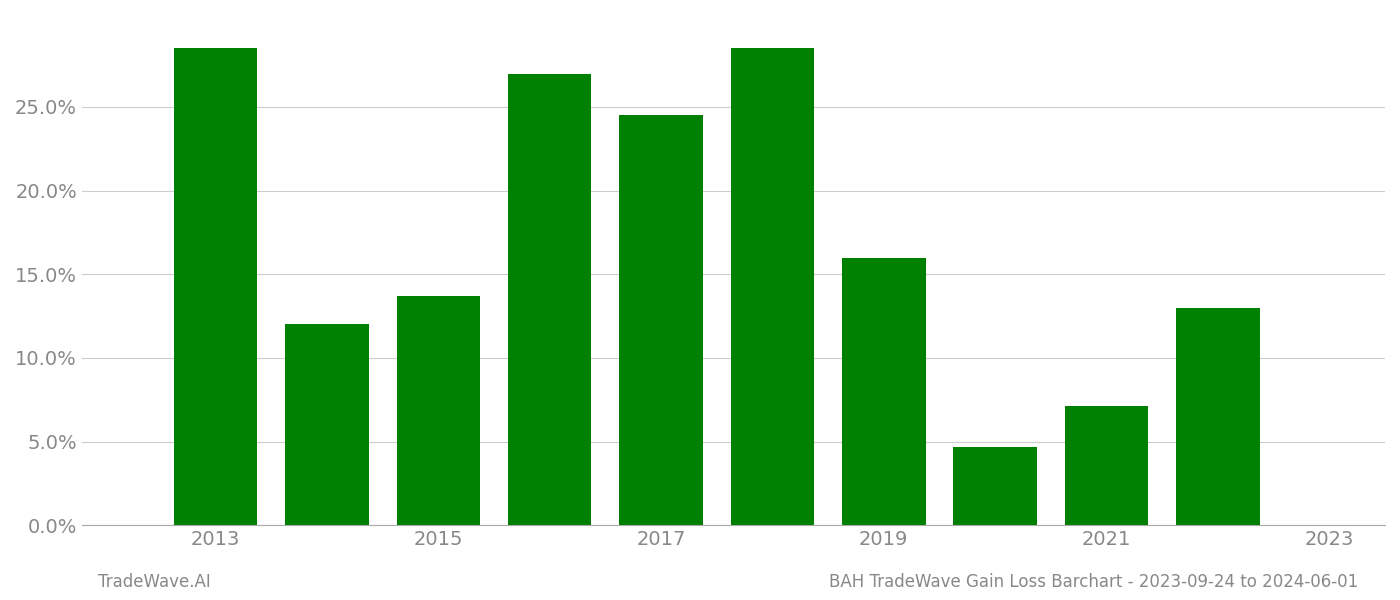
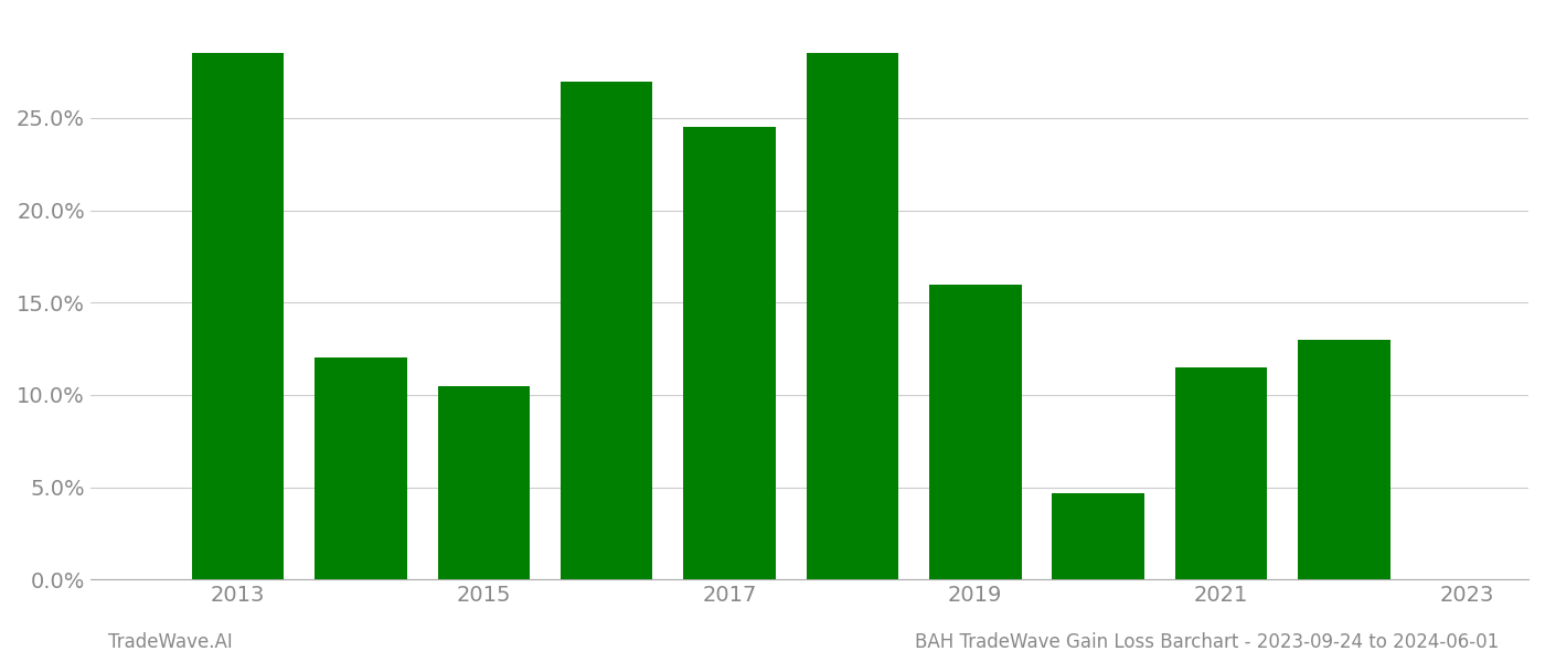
2015: 13.7% -> 10.5%
2021: 7.1% -> 11.5%
